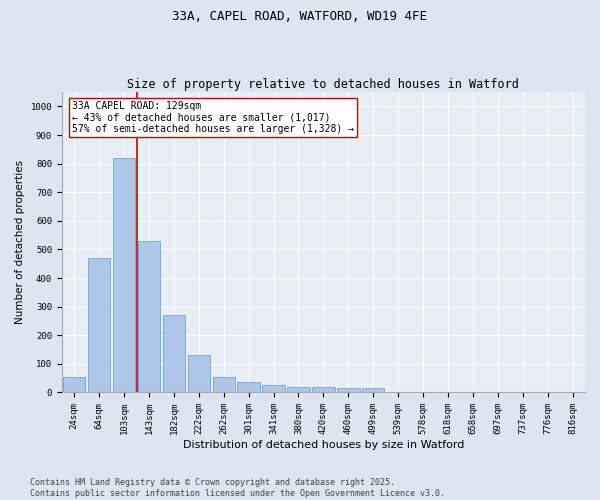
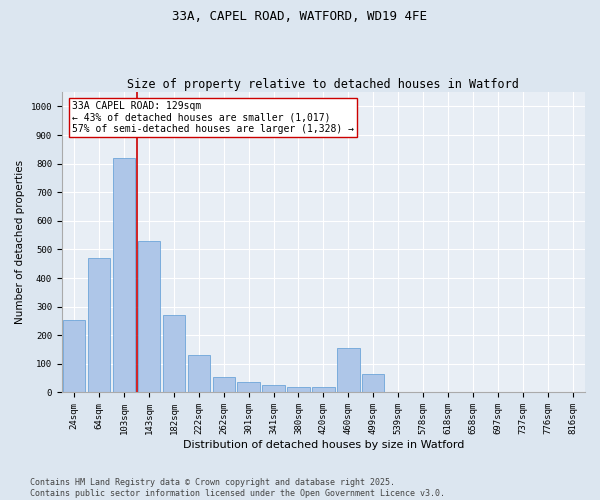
24sqm: 55 -> 255
460sqm: 15 -> 155
499sqm: 15 -> 65
